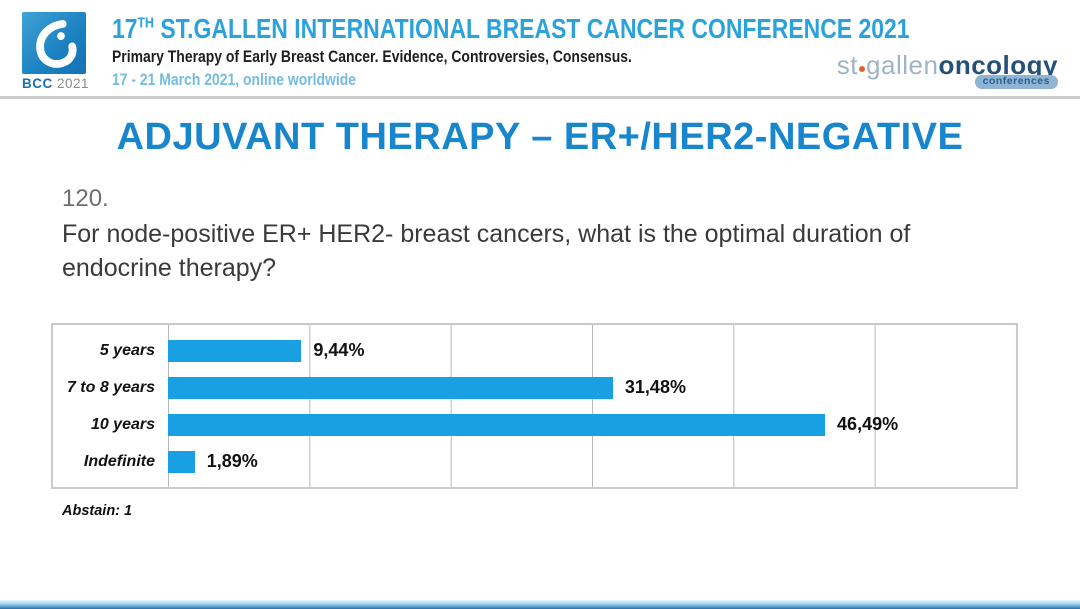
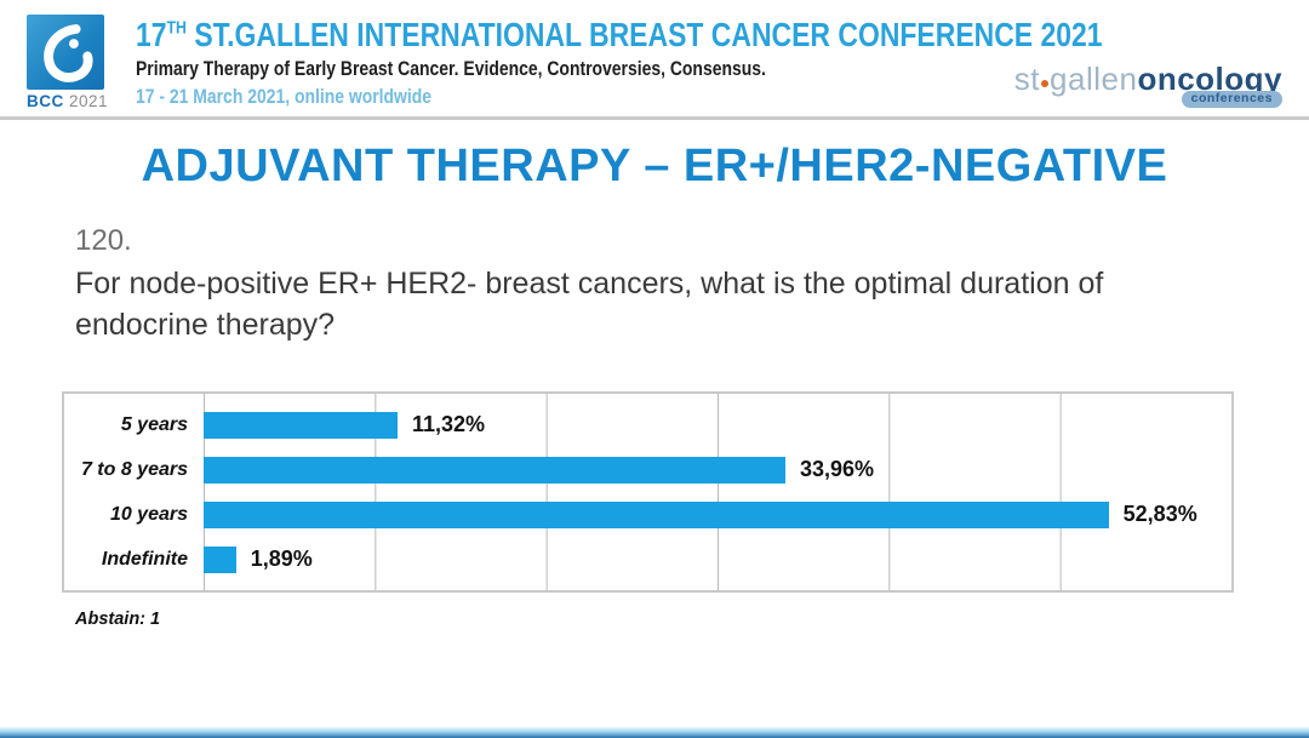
5 years: 9,44% -> 11,32%
7 to 8 years: 31,48% -> 33,96%
10 years: 46,49% -> 52,83%
